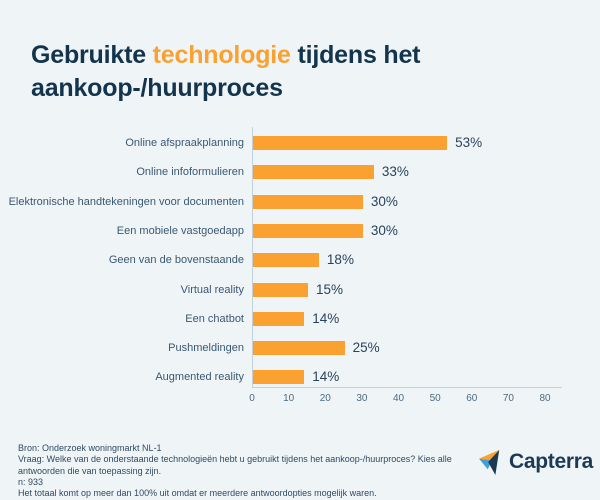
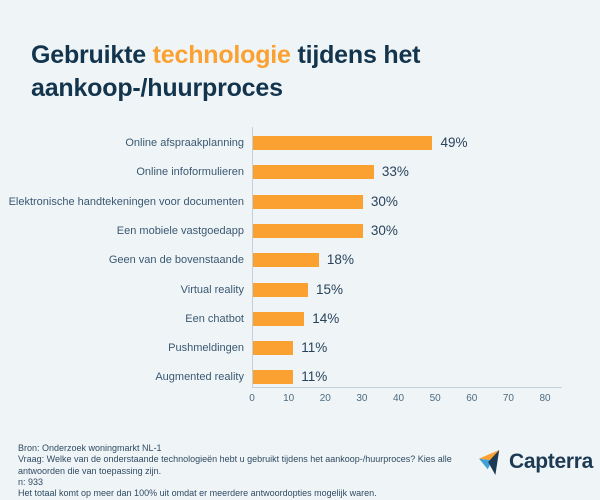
Online afspraakplanning: 53% -> 49%
Pushmeldingen: 25% -> 11%
Augmented reality: 14% -> 11%
